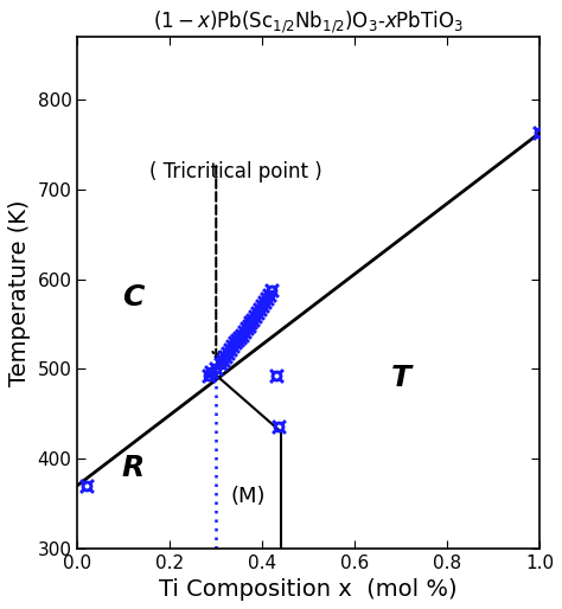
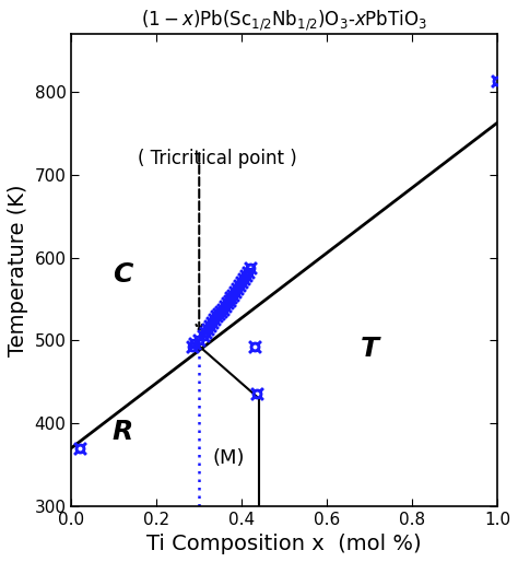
1.0: 763 -> 814
